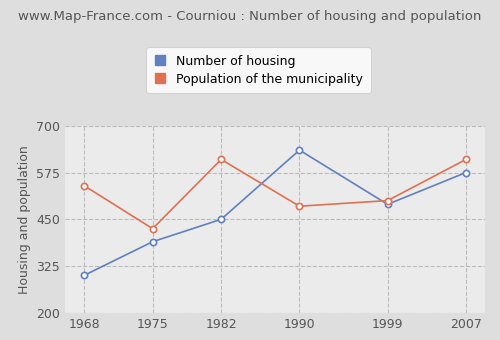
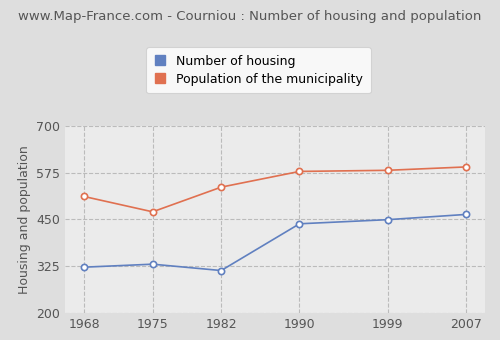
Number of housing/1968: 300 -> 322
Population of the municipality/1968: 540 -> 511
Number of housing/1975: 390 -> 330
Population of the municipality/1975: 425 -> 470
Number of housing/1982: 450 -> 313
Population of the municipality/1982: 610 -> 536
Number of housing/1990: 635 -> 438
Population of the municipality/1990: 485 -> 578
Number of housing/1999: 490 -> 449
Population of the municipality/1999: 500 -> 581
Number of housing/2007: 575 -> 463
Population of the municipality/2007: 610 -> 590
